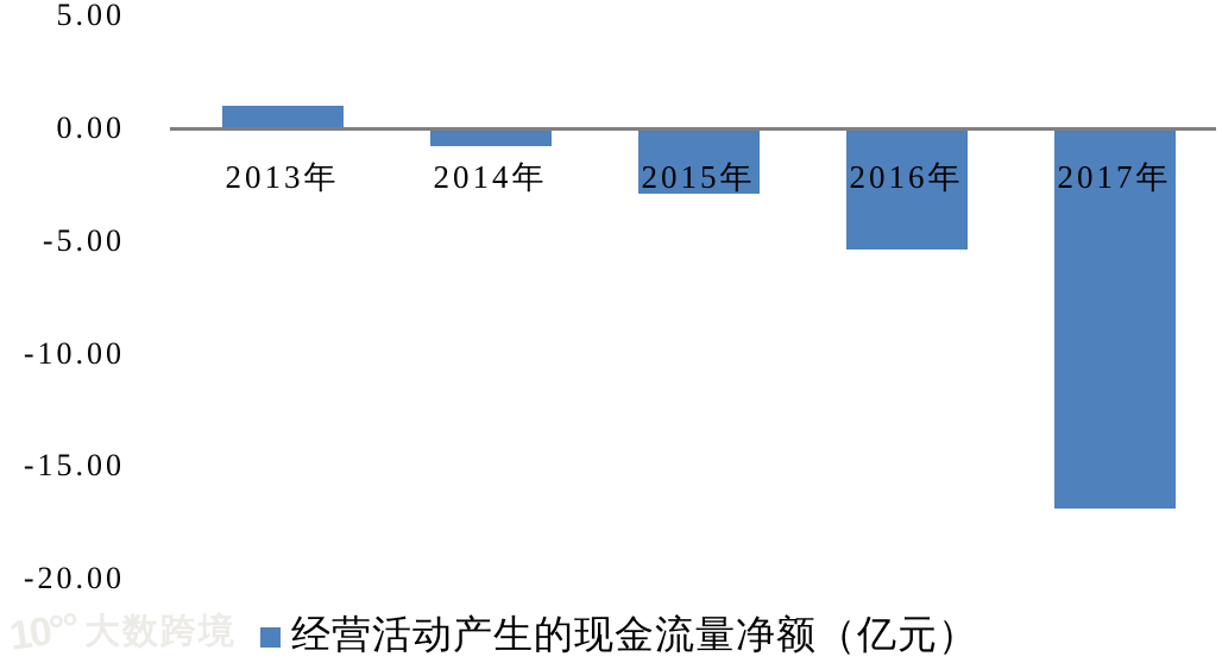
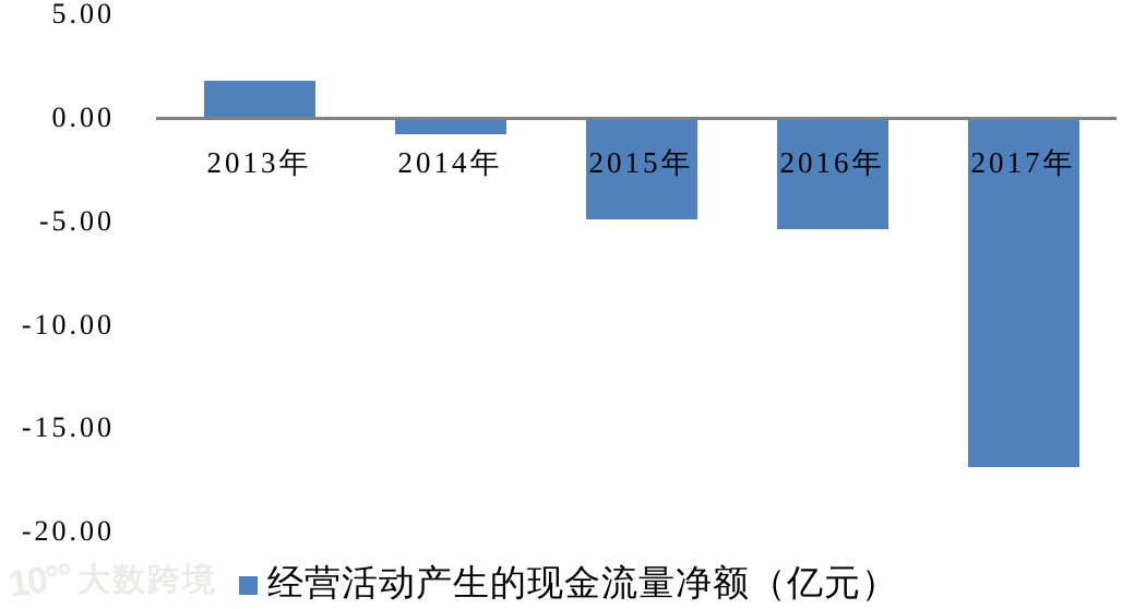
2013年: 1.0 -> 1.8
2015年: -2.8 -> -4.8
